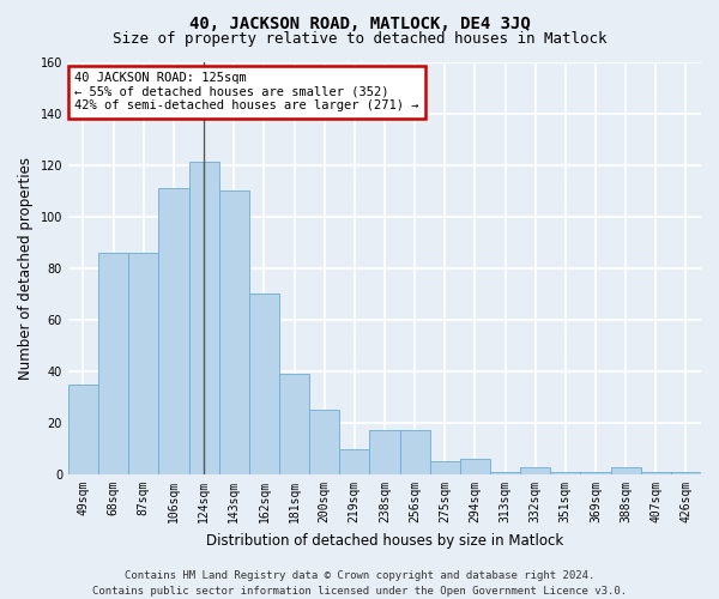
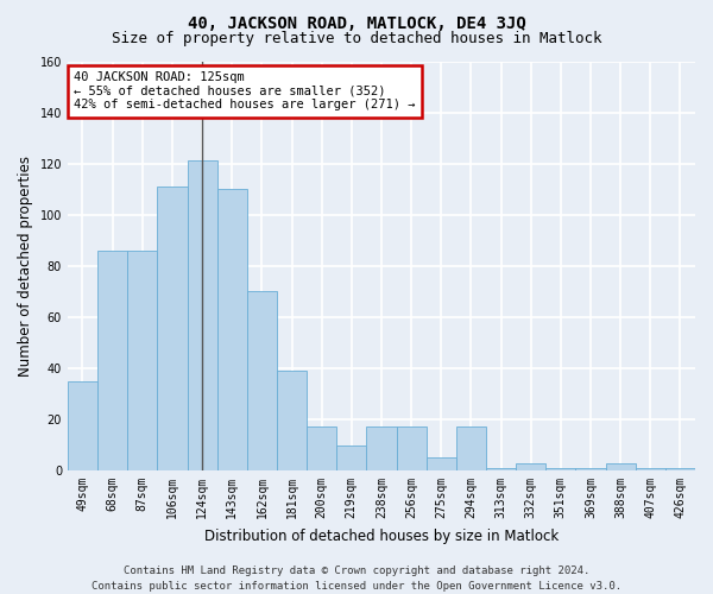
200sqm: 25 -> 17
294sqm: 6 -> 17
